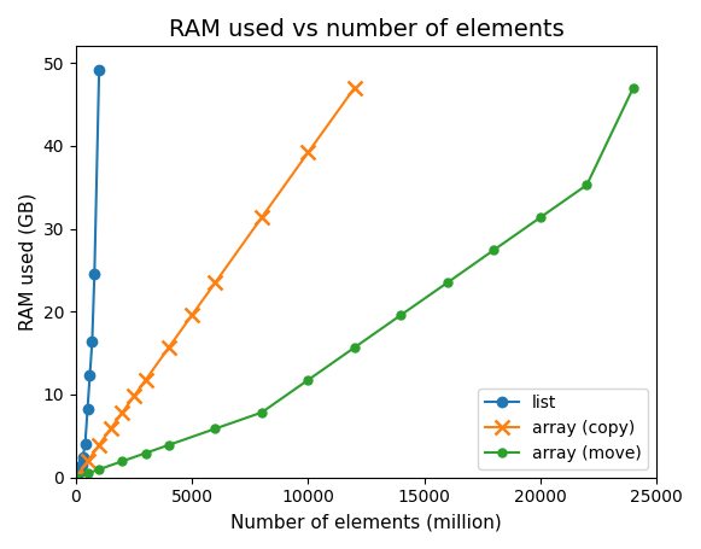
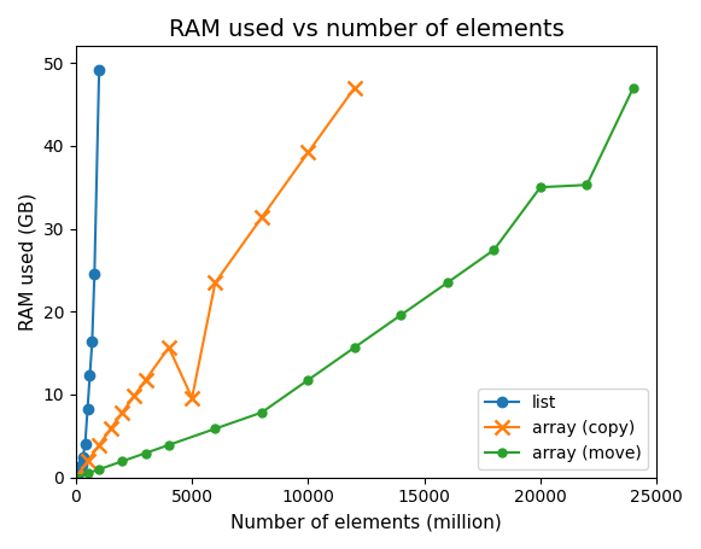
array (copy)/5000: 19.6 -> 9.6
array (move)/20000: 31.4 -> 35.0
